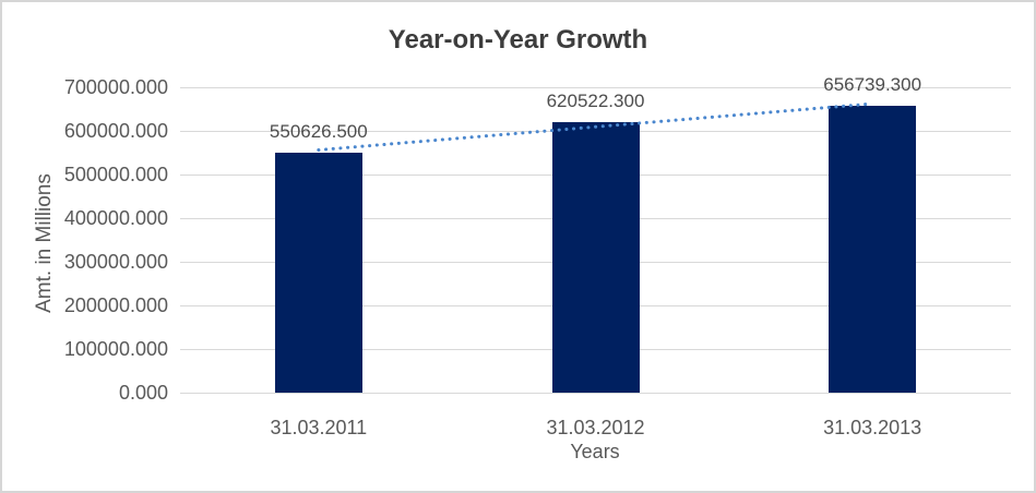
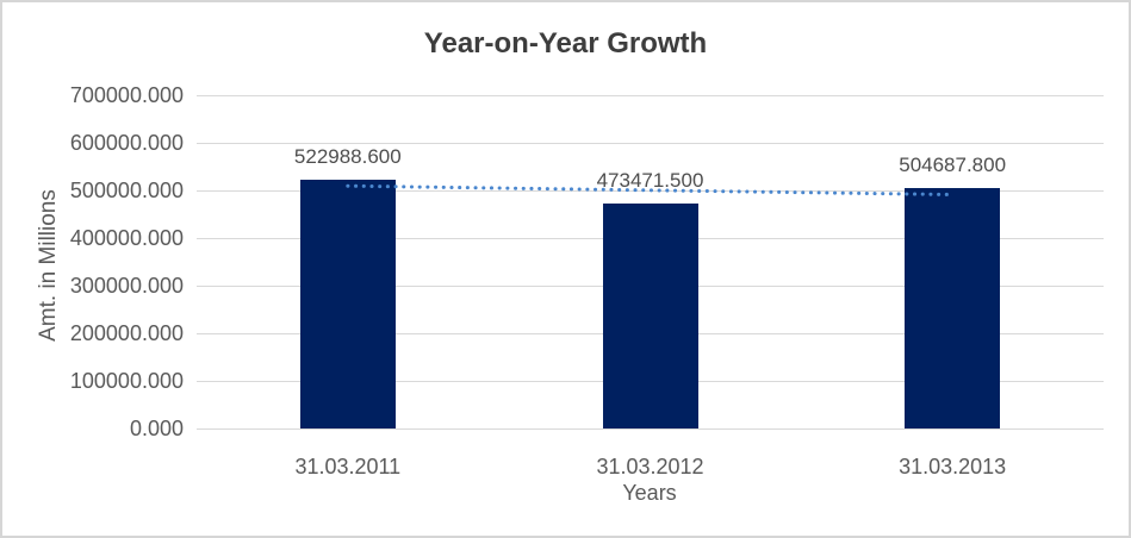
31.03.2011: 550626.500 -> 522988.600
31.03.2012: 620522.300 -> 473471.500
31.03.2013: 656739.300 -> 504687.800
